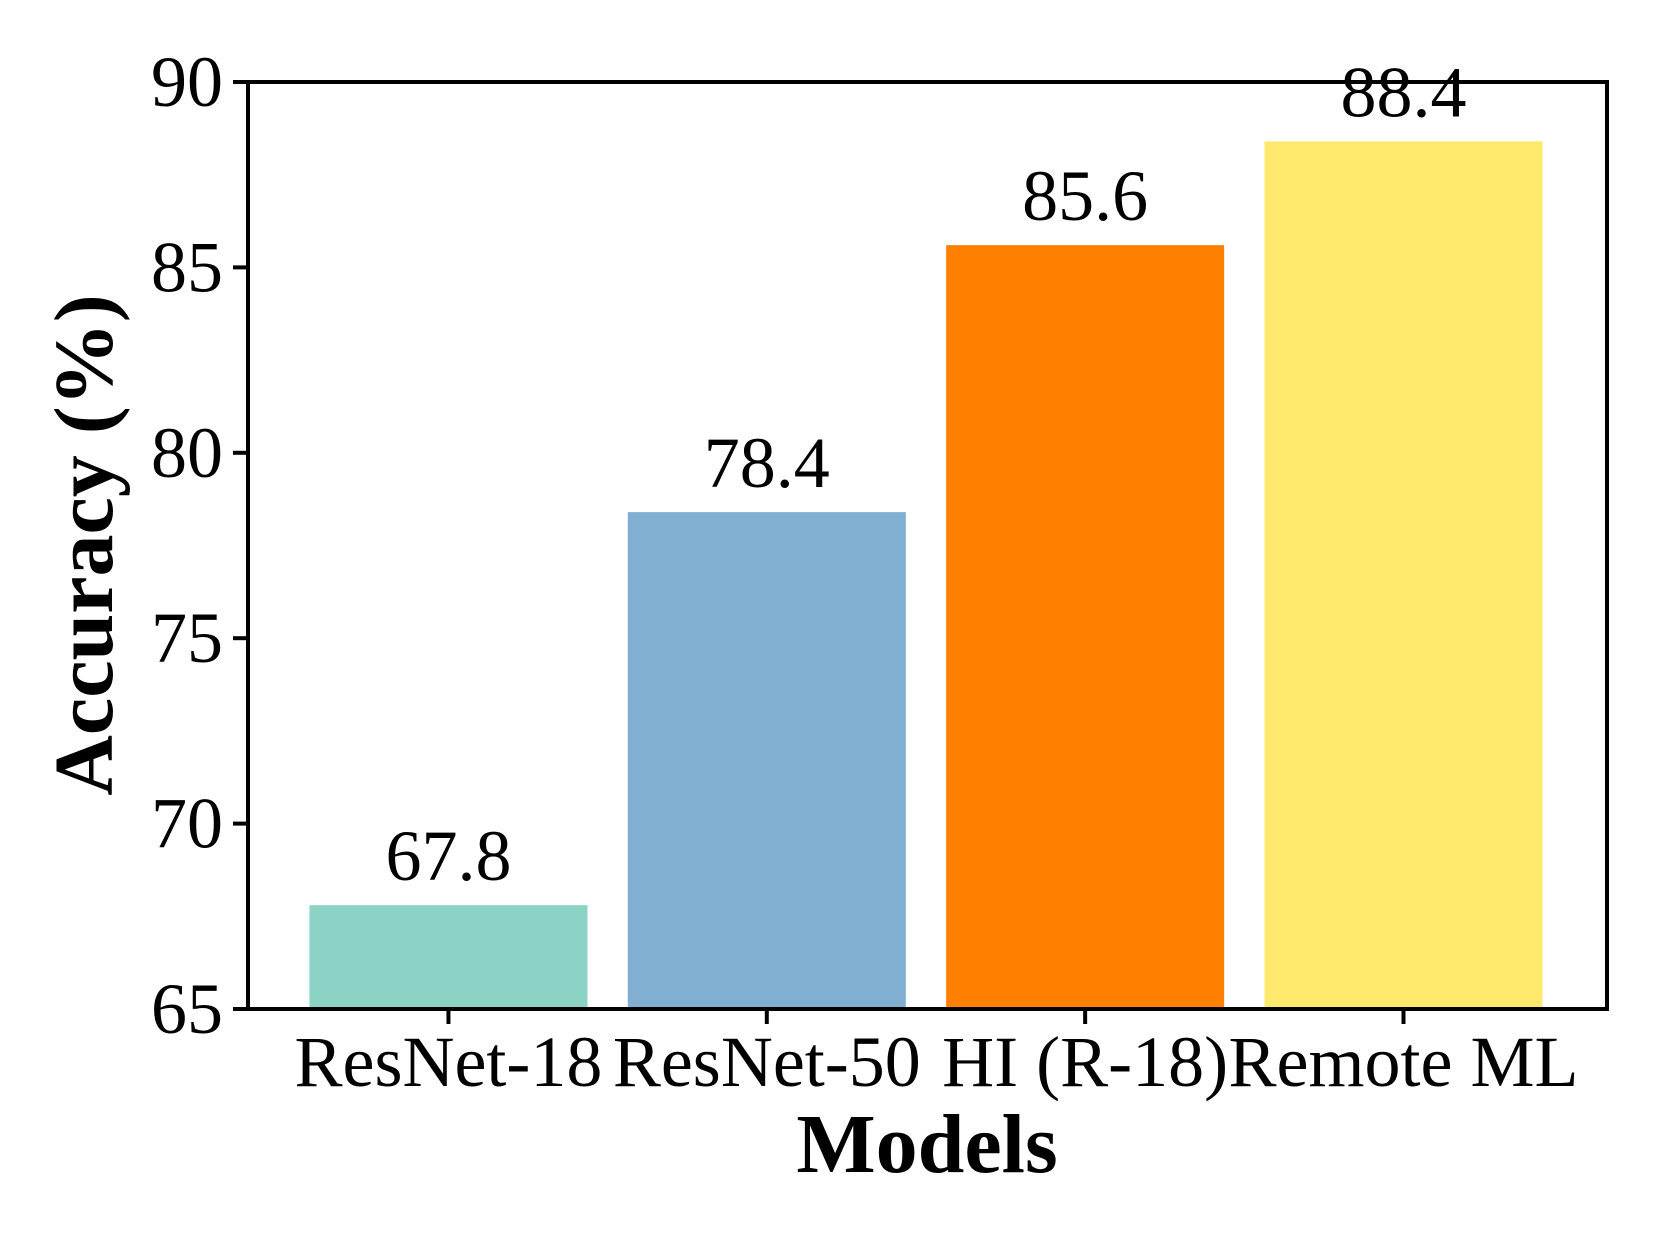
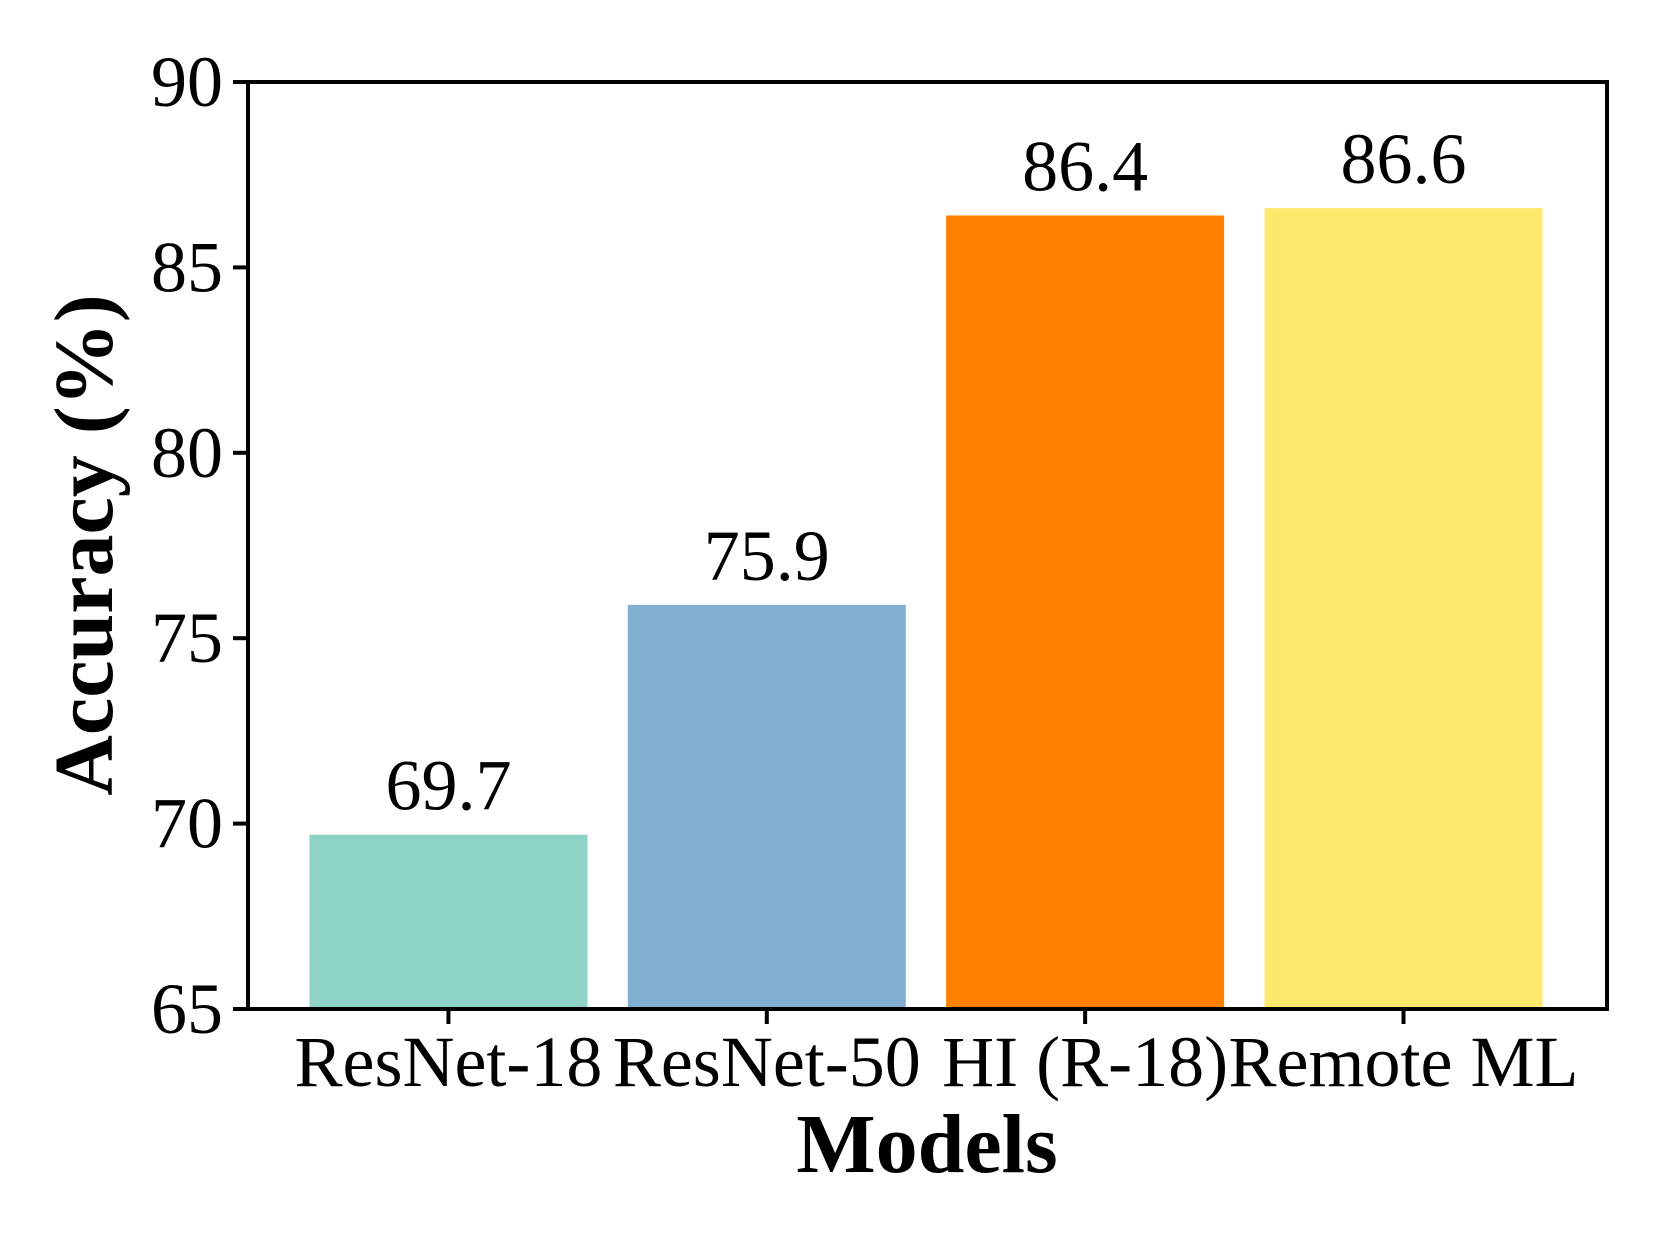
ResNet-18: 67.8 -> 69.7
ResNet-50: 78.4 -> 75.9
HI (R-18): 85.6 -> 86.4
Remote ML: 88.4 -> 86.6
